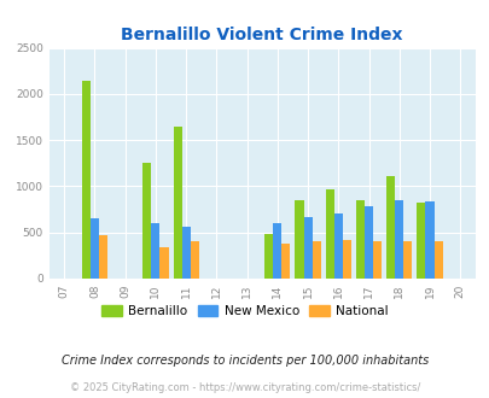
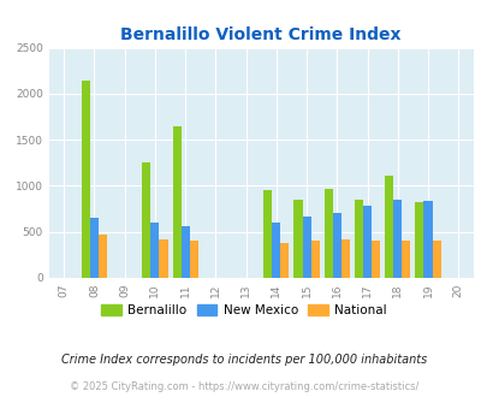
National/10: 340 -> 420
Bernalillo/14: 480 -> 960
